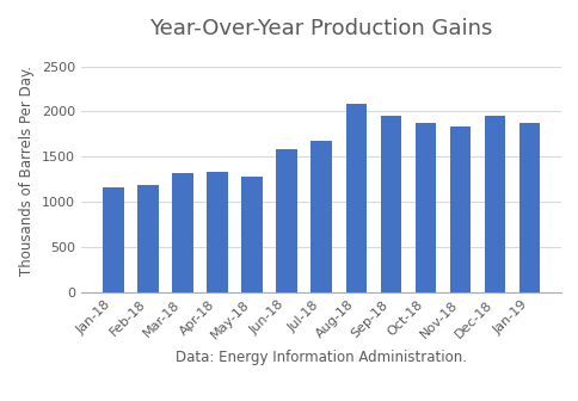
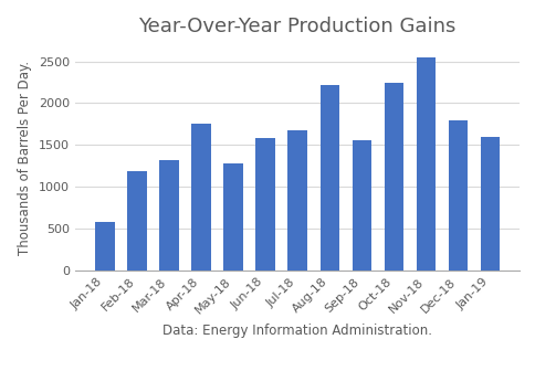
Jan-18: 1160 -> 580
Apr-18: 1340 -> 1760
Aug-18: 2090 -> 2220
Sep-18: 1950 -> 1560
Oct-18: 1870 -> 2240
Nov-18: 1830 -> 2540
Dec-18: 1950 -> 1800
Jan-19: 1870 -> 1600
